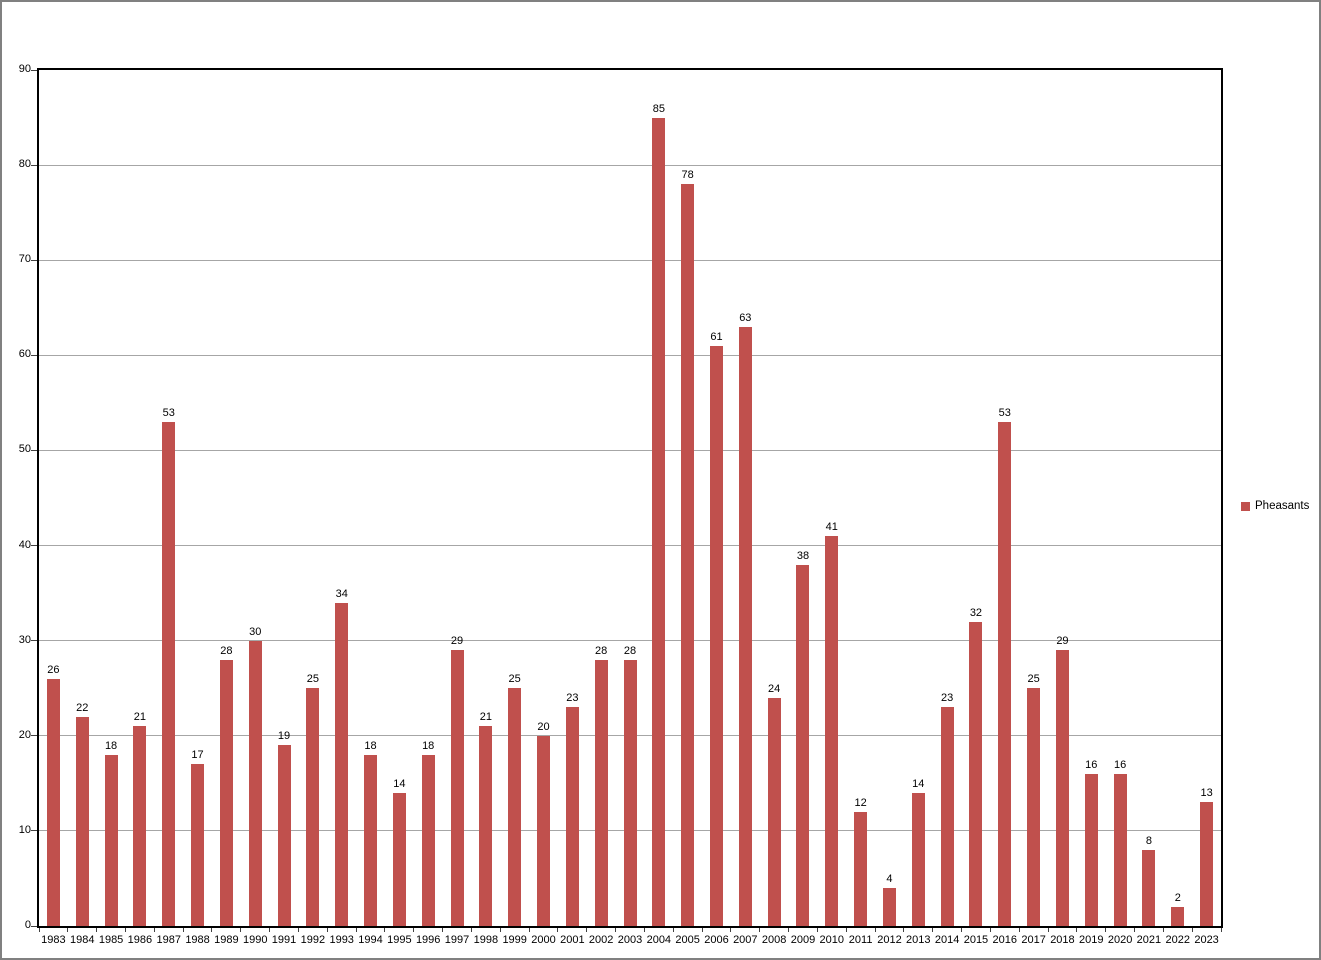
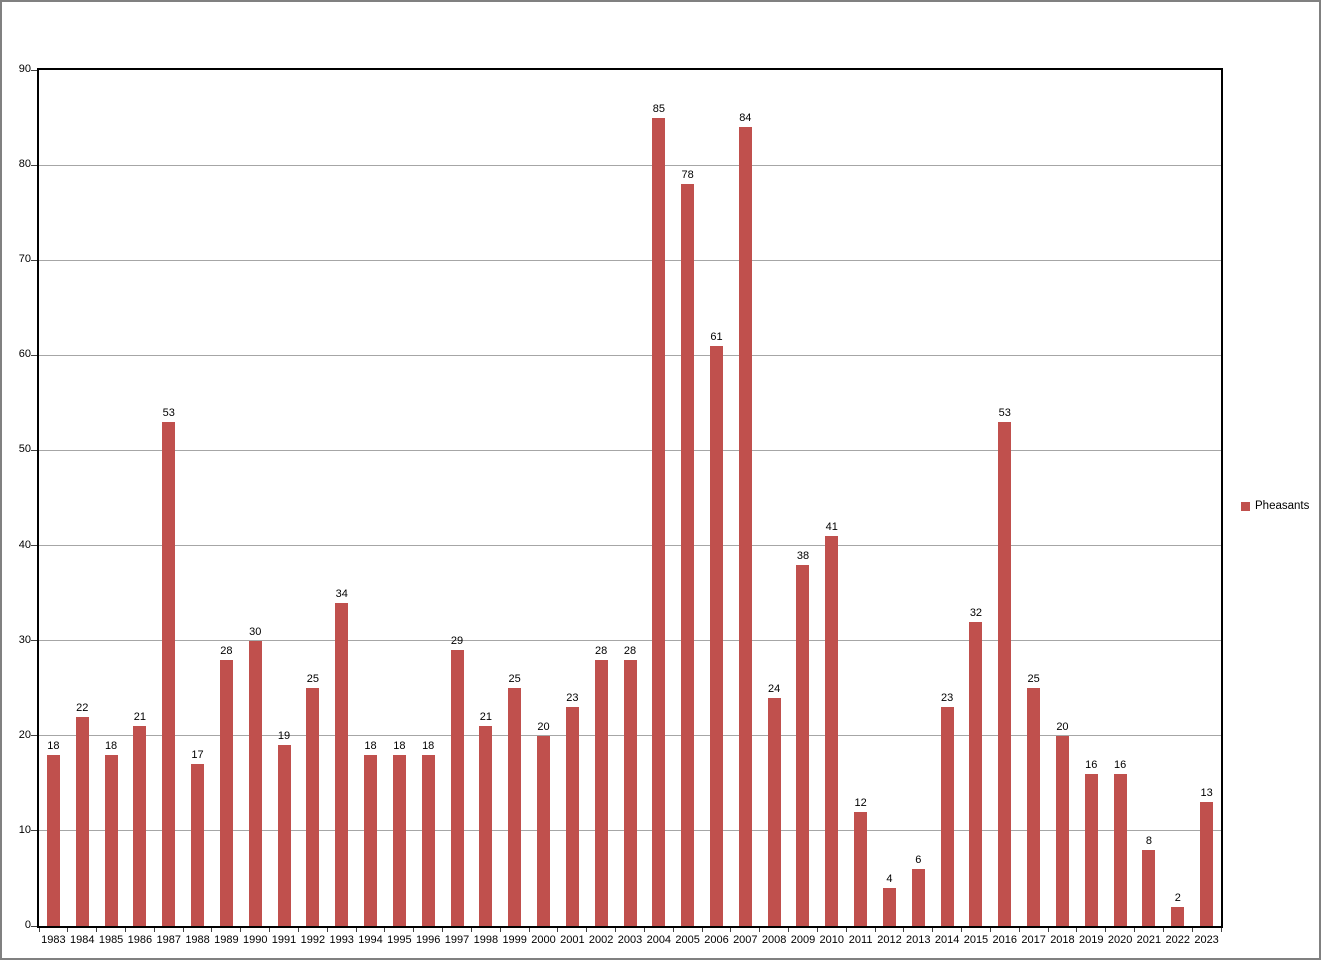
1983: 26 -> 18
1995: 14 -> 18
2007: 63 -> 84
2013: 14 -> 6
2018: 29 -> 20
